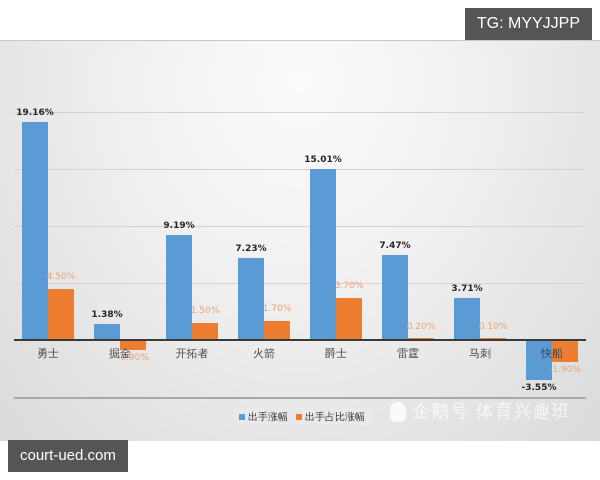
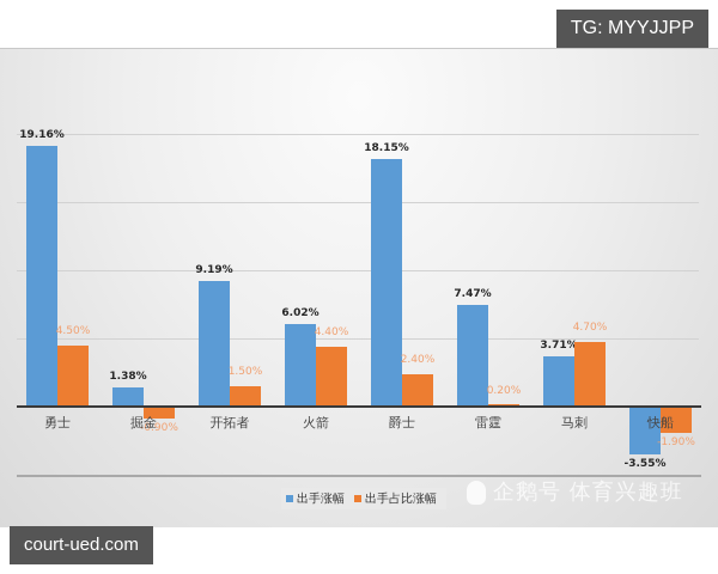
出手涨幅/火箭: 7.23% -> 6.02%
出手占比涨幅/火箭: 1.70% -> 4.40%
出手涨幅/爵士: 15.01% -> 18.15%
出手占比涨幅/爵士: 3.70% -> 2.40%
出手占比涨幅/马刺: 0.10% -> 4.70%
